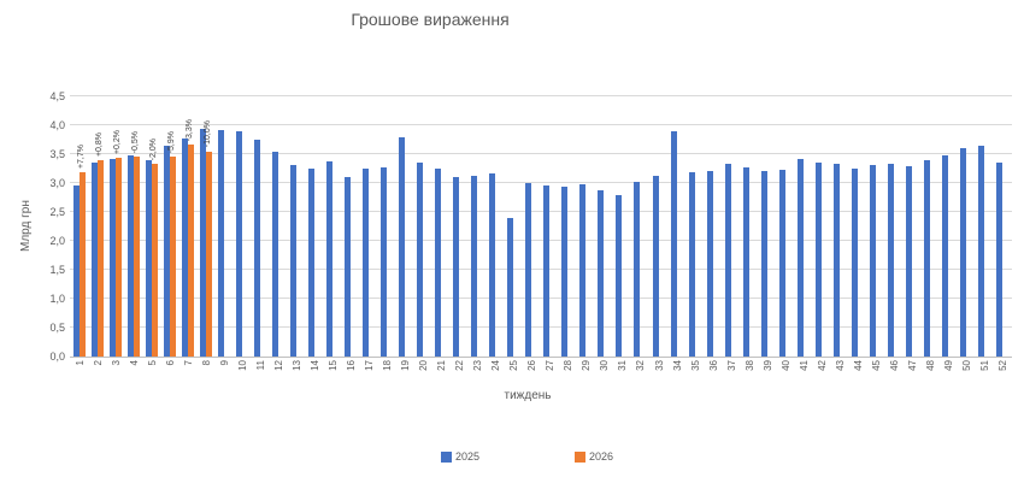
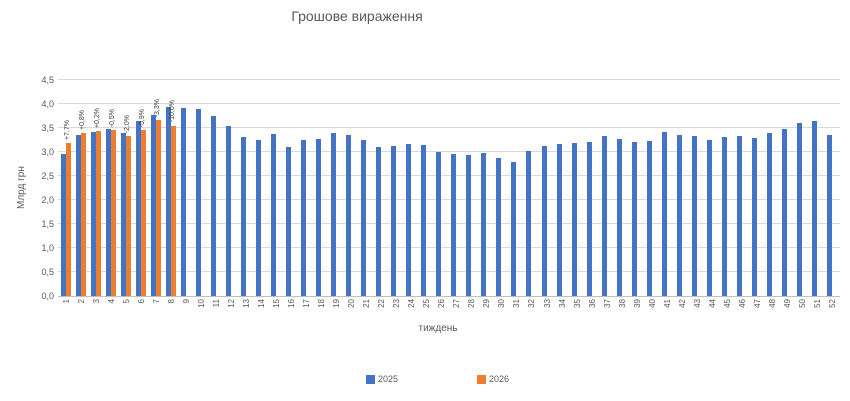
2025/19: 3,8 -> 3,4
2025/25: 2,4 -> 3,1
2025/34: 3,9 -> 3,2
